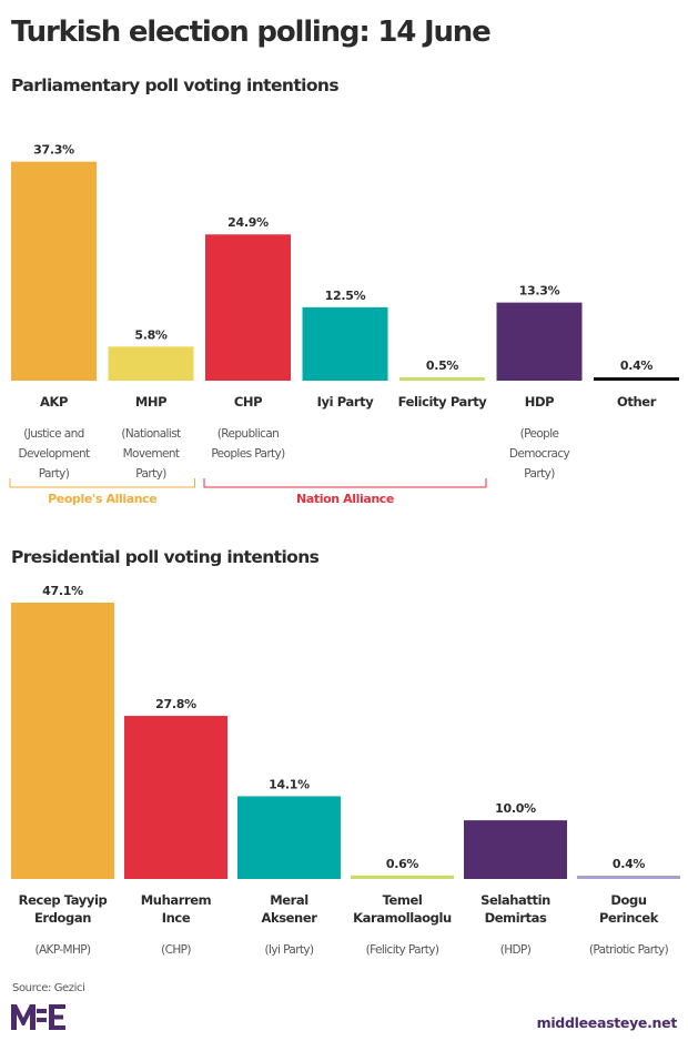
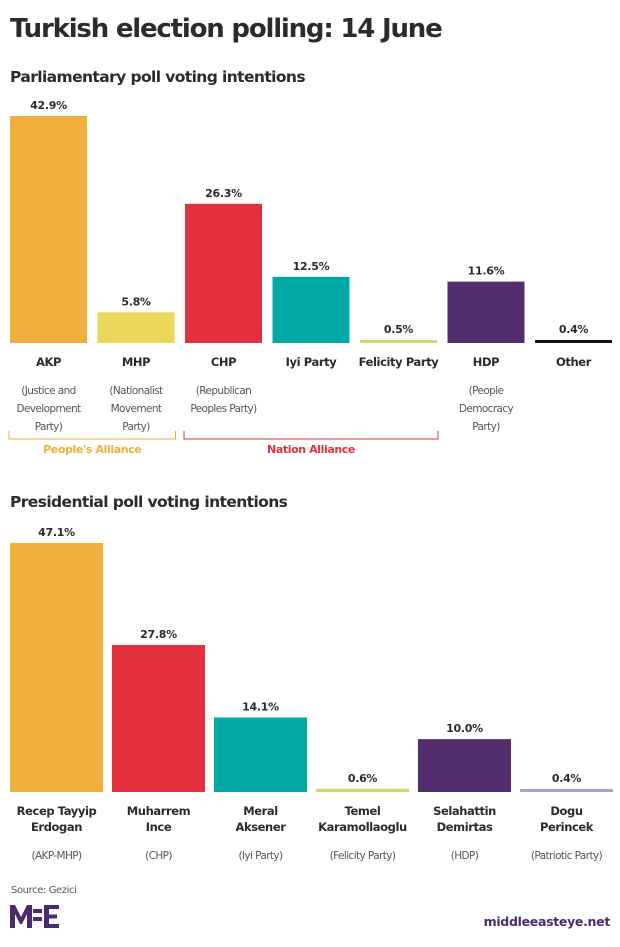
Parliamentary poll voting intentions/AKP: 37.3% -> 42.9%
Parliamentary poll voting intentions/CHP: 24.9% -> 26.3%
Parliamentary poll voting intentions/HDP: 13.3% -> 11.6%
